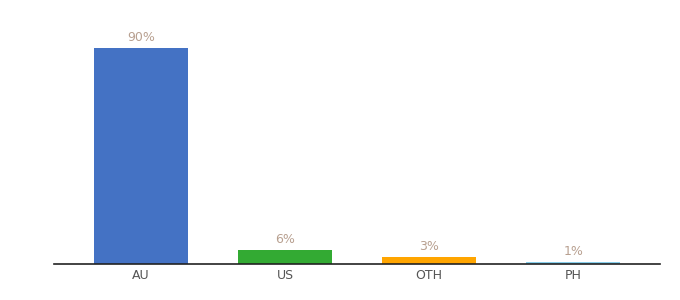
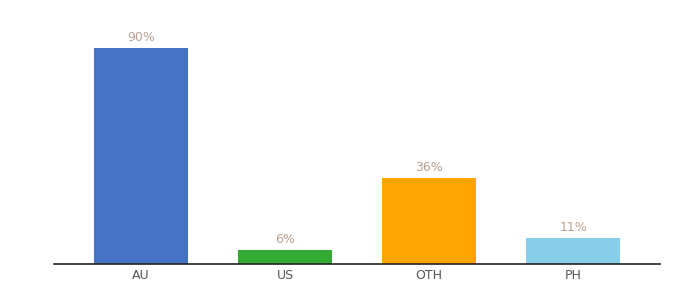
OTH: 3% -> 36%
PH: 1% -> 11%
